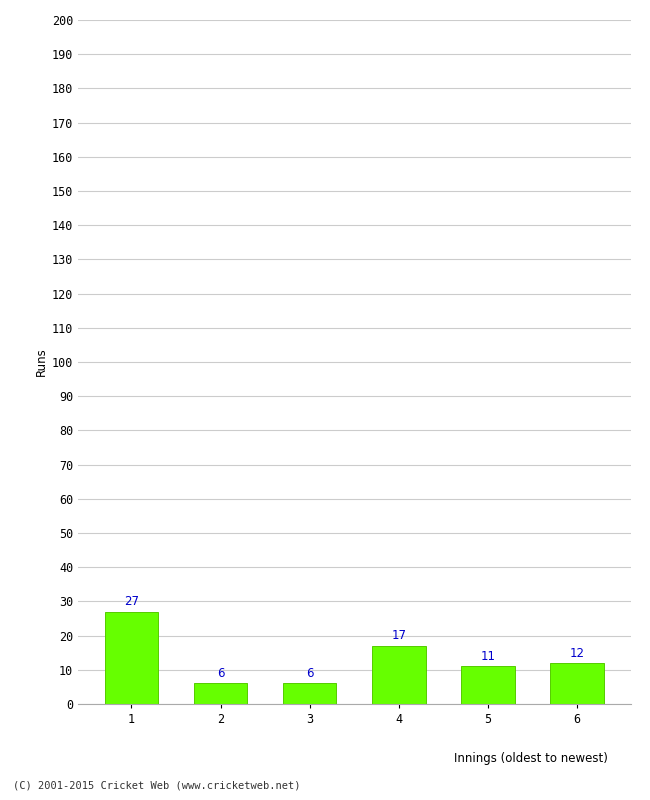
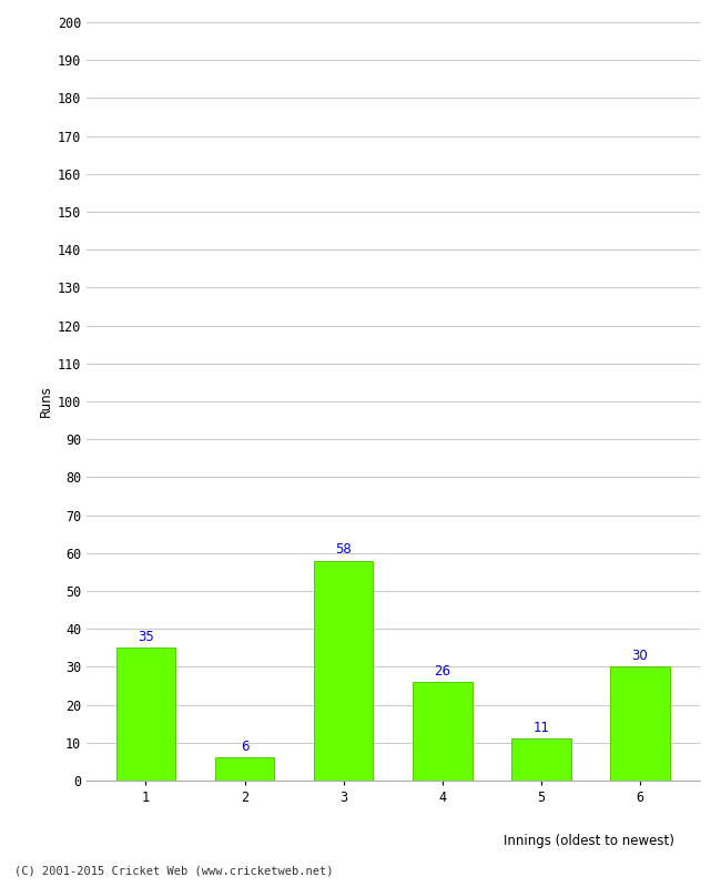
1: 27 -> 35
3: 6 -> 58
4: 17 -> 26
6: 12 -> 30
